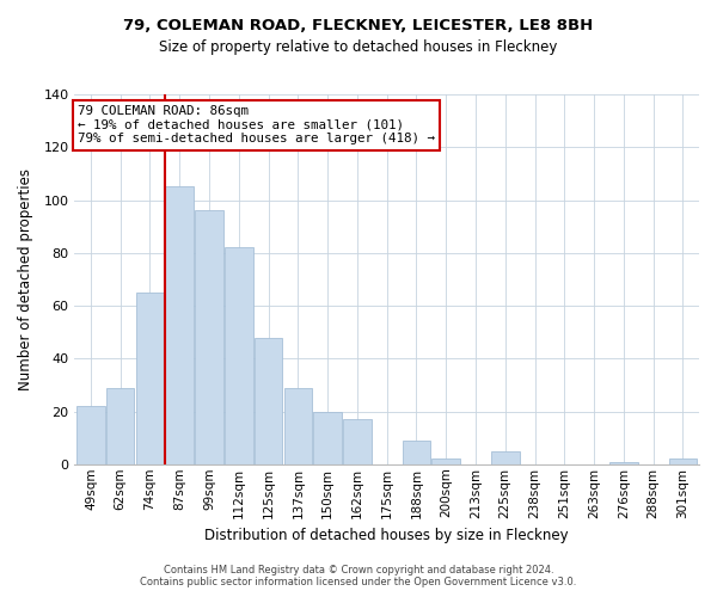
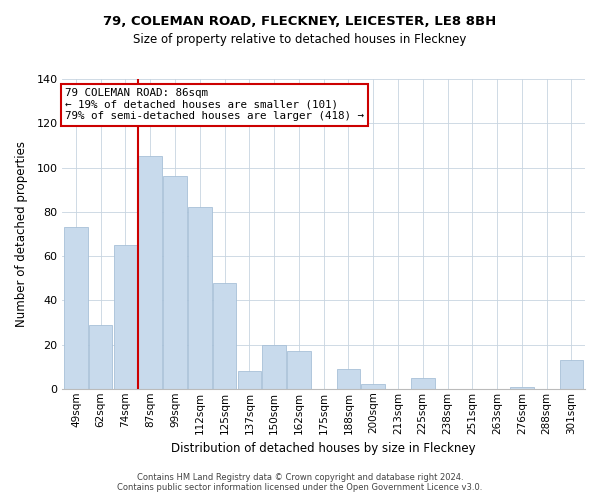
49sqm: 22 -> 73
137sqm: 29 -> 8
301sqm: 2 -> 13
